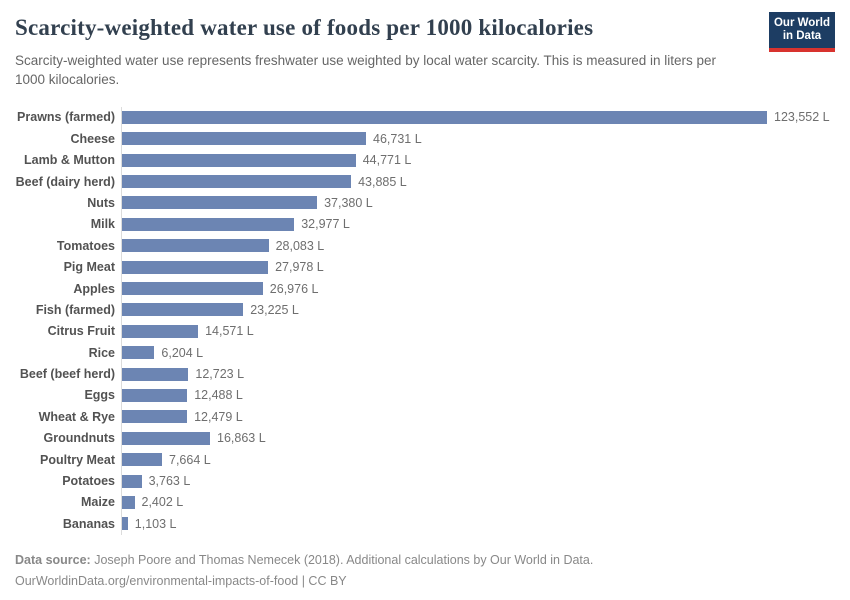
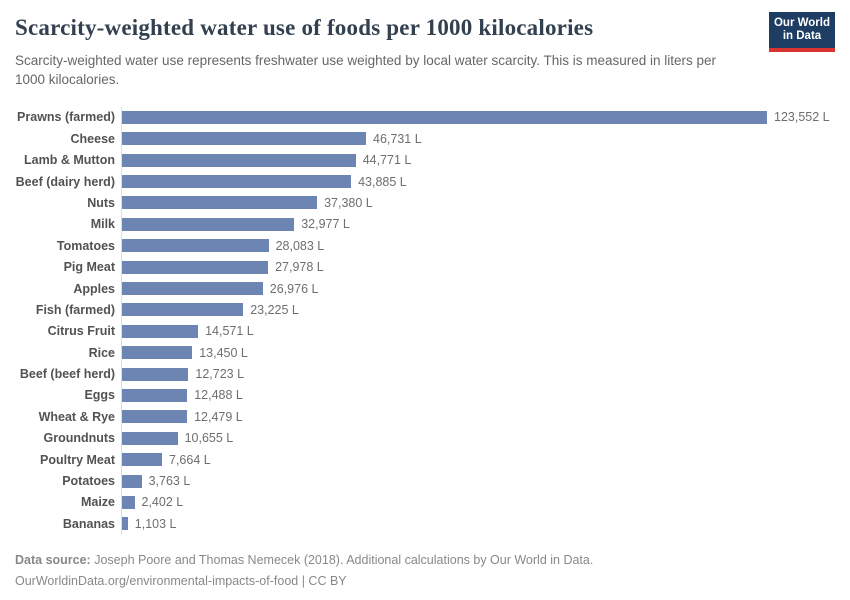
Rice: 6,204 -> 13,450
Groundnuts: 16,863 -> 10,655
